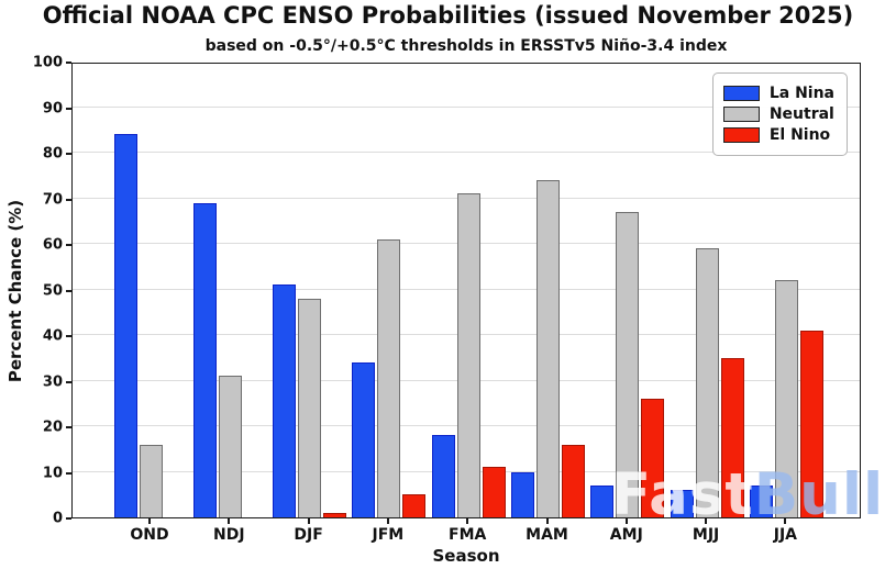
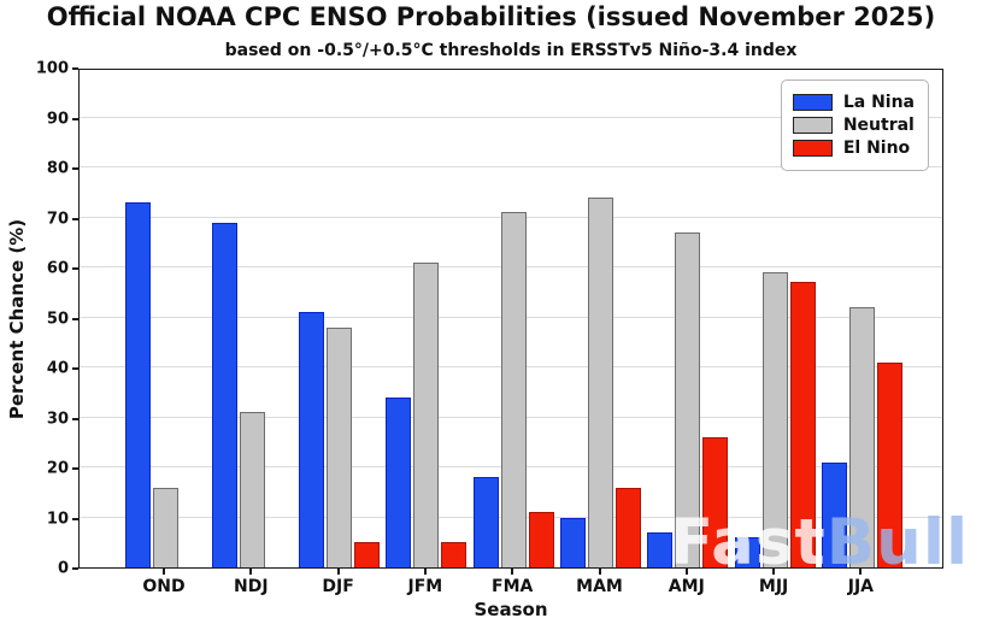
La Nina/OND: 84 -> 73
El Nino/DJF: 1 -> 5
El Nino/MJJ: 35 -> 57
La Nina/JJA: 7 -> 21
